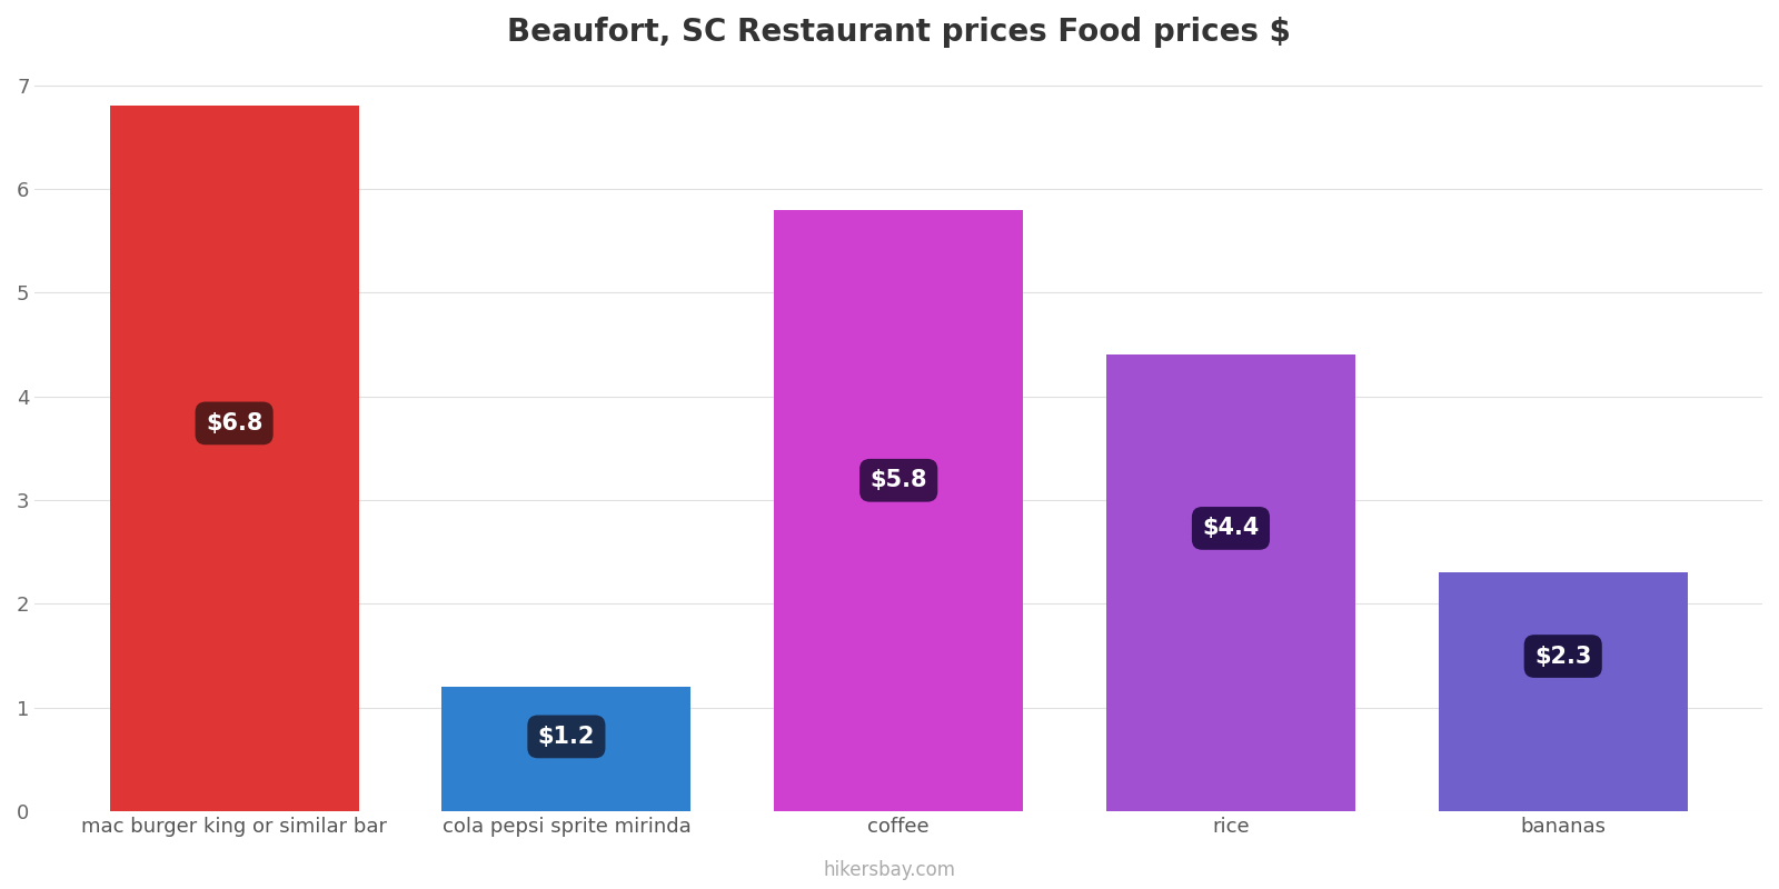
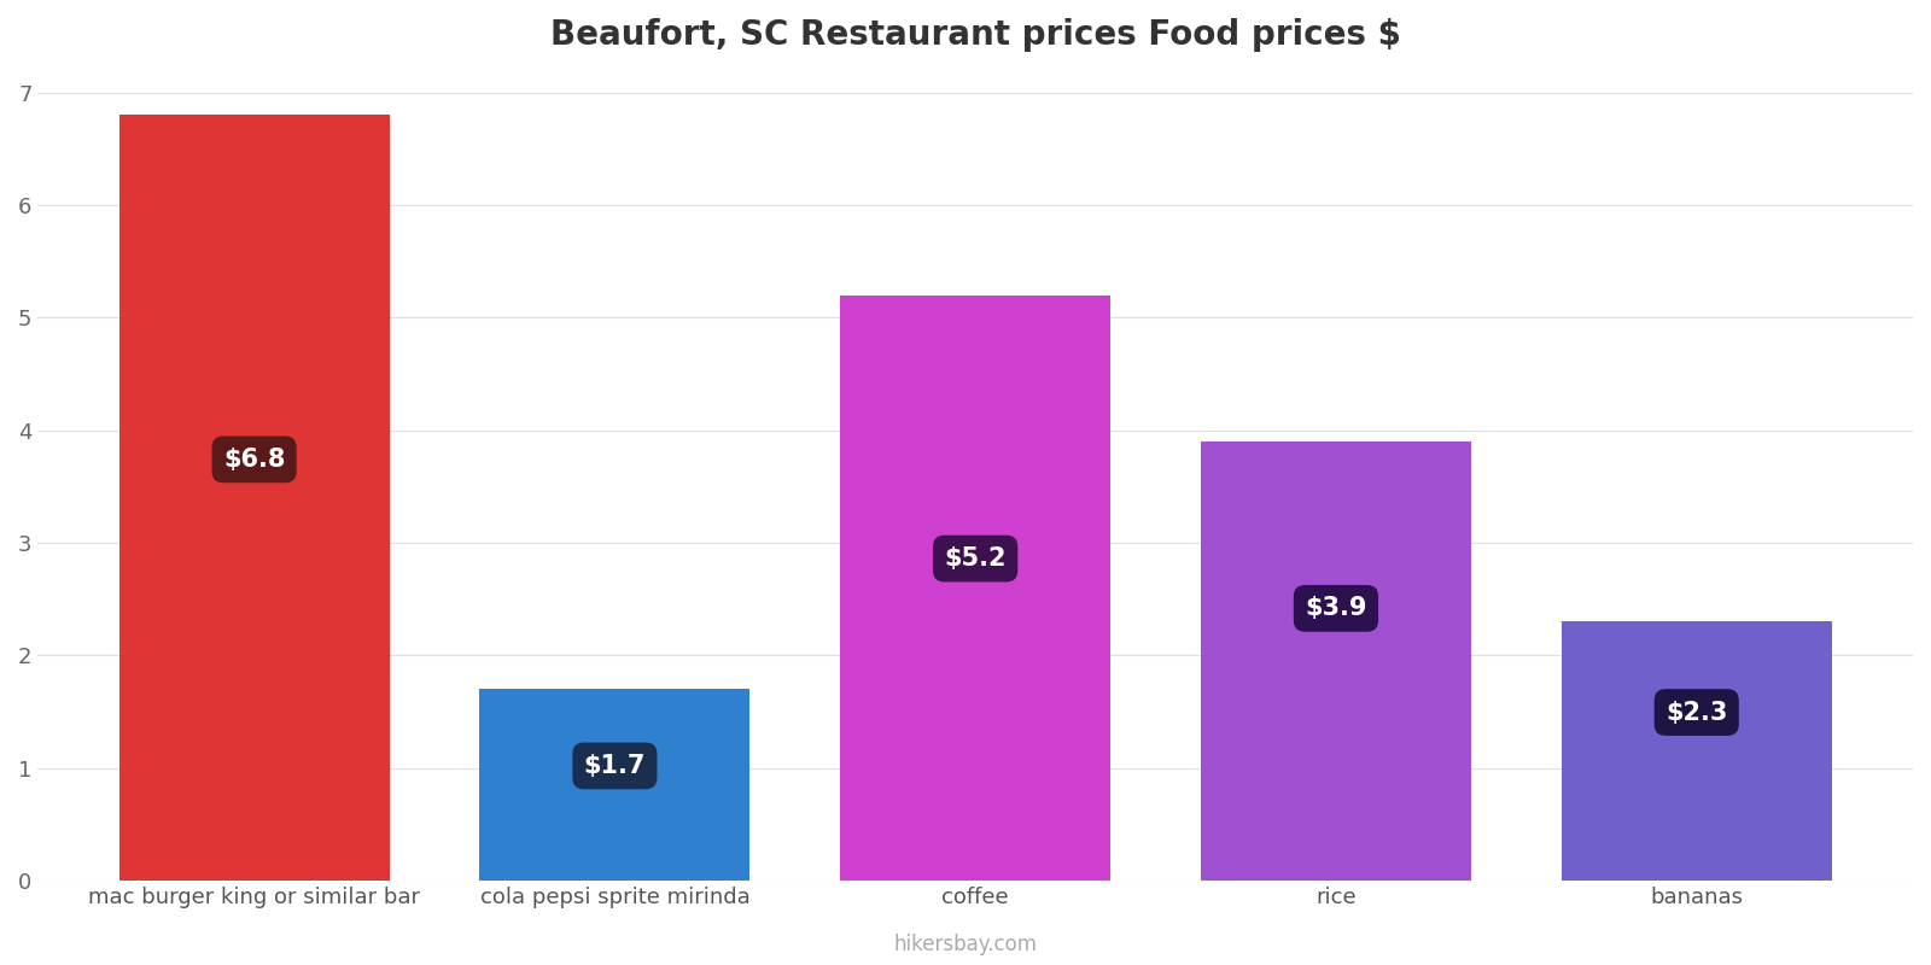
cola pepsi sprite mirinda: $1.2 -> $1.7
coffee: $5.8 -> $5.2
rice: $4.4 -> $3.9
